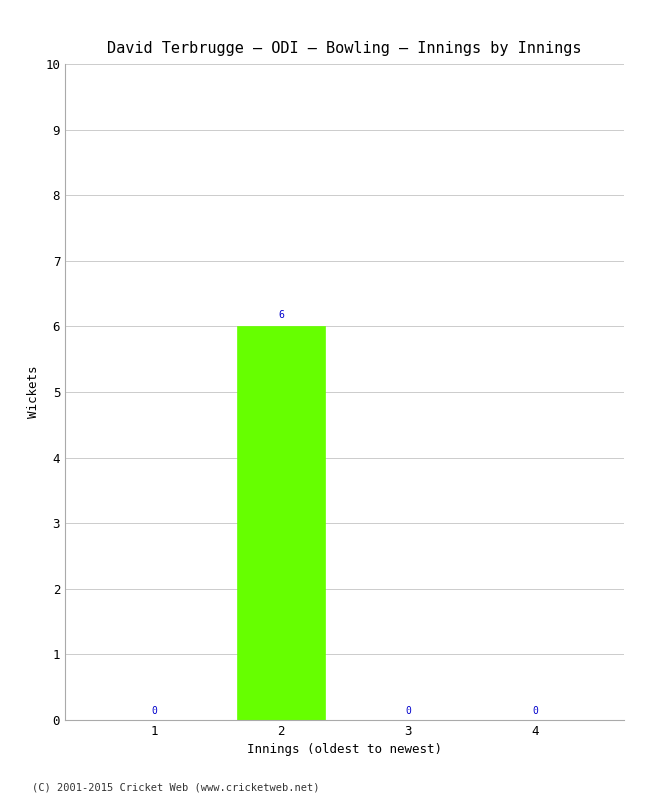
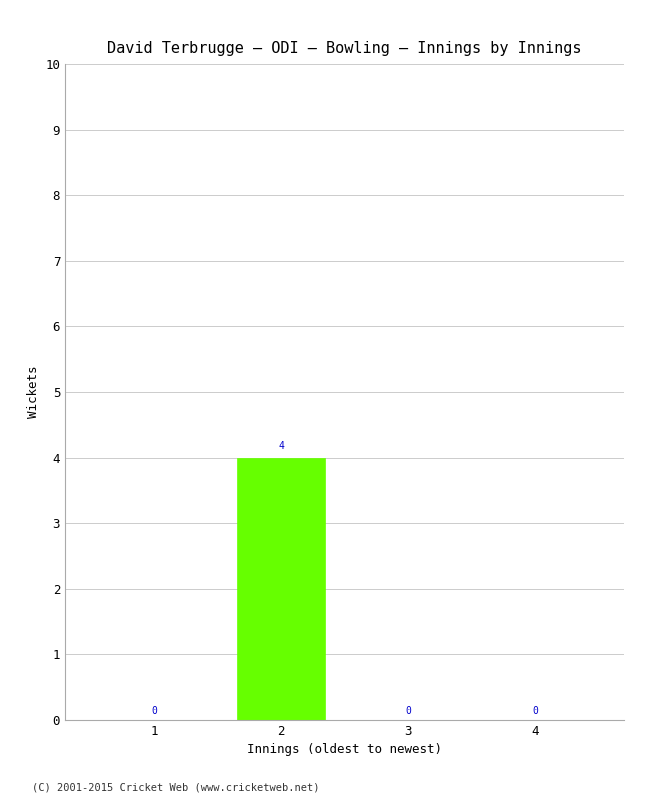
2: 6 -> 4
